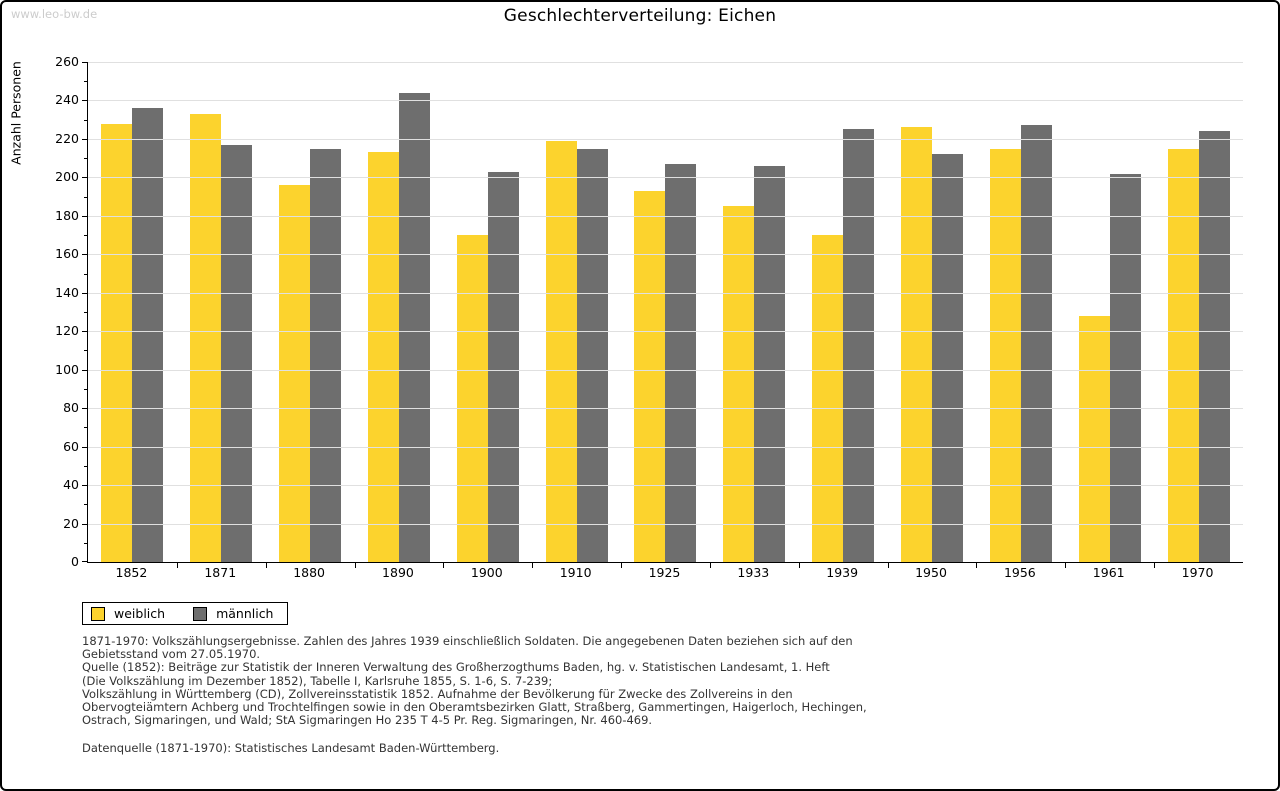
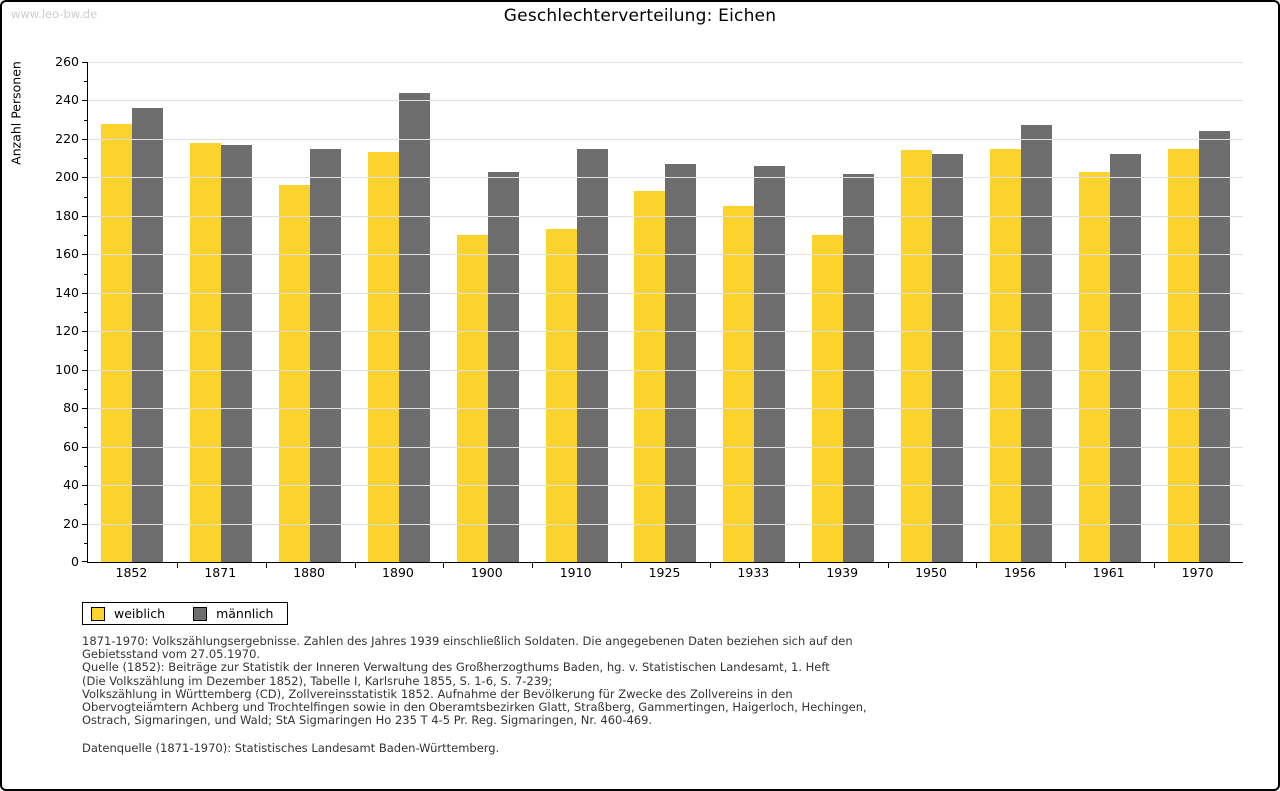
weiblich/1871: 233 -> 218
weiblich/1910: 219 -> 173
männlich/1939: 225 -> 202
weiblich/1950: 226 -> 214
weiblich/1961: 128 -> 203
männlich/1961: 202 -> 212
